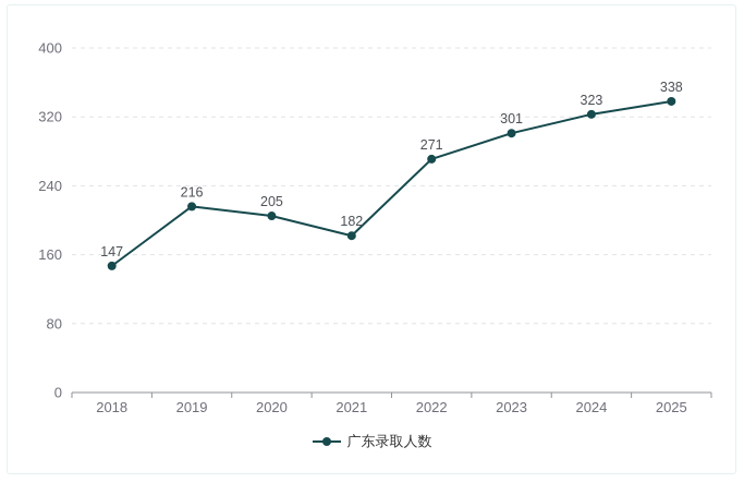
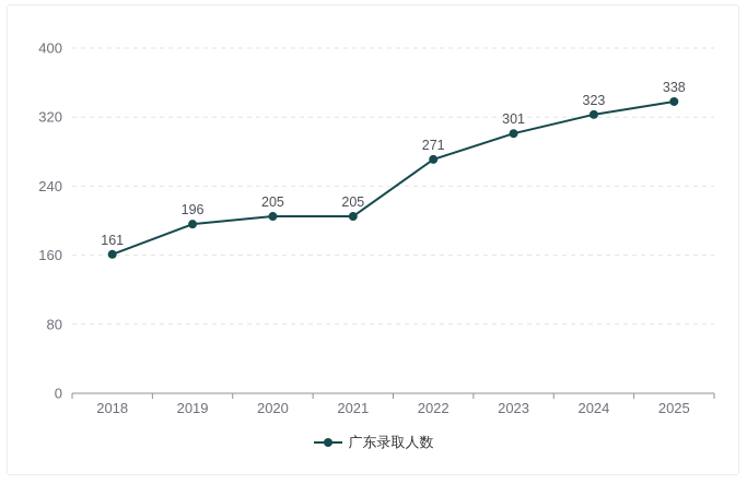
2018: 147 -> 161
2019: 216 -> 196
2021: 182 -> 205
